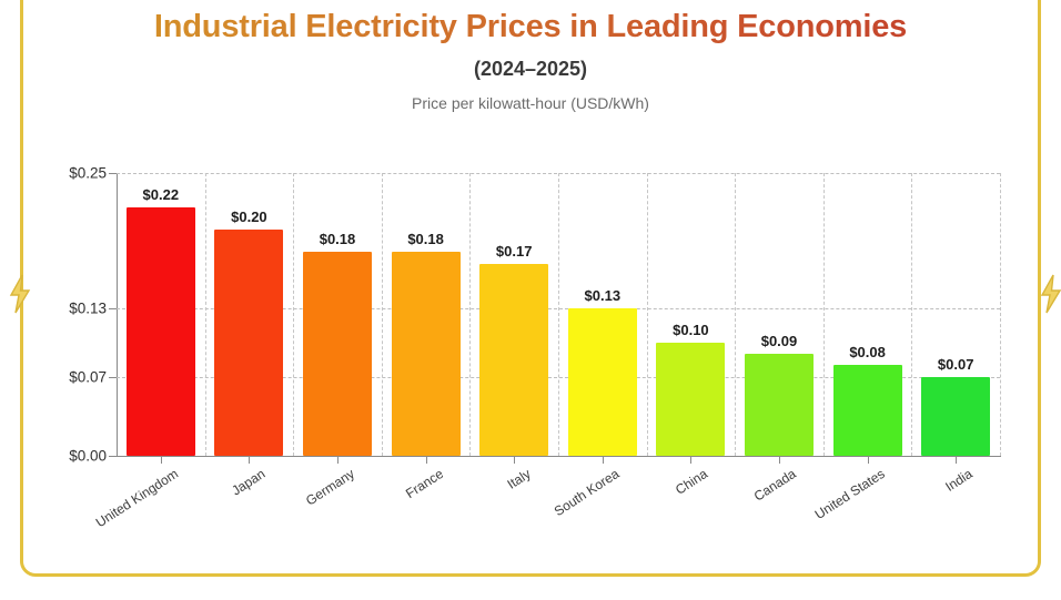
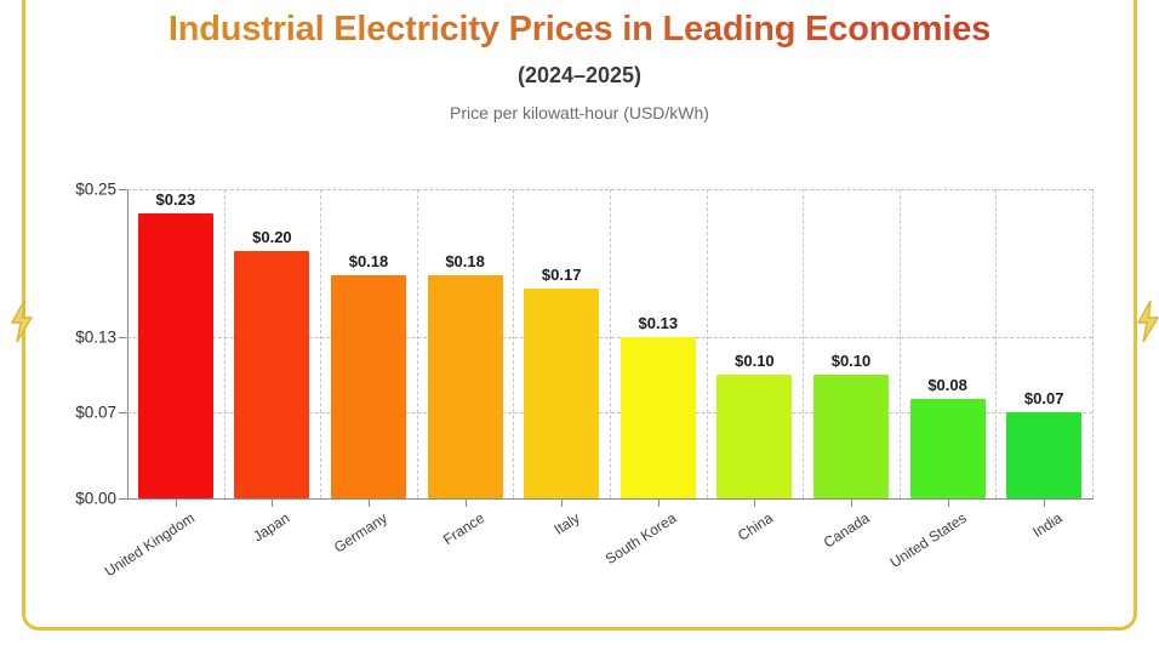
United Kingdom: $0.22 -> $0.23
Canada: $0.09 -> $0.10
